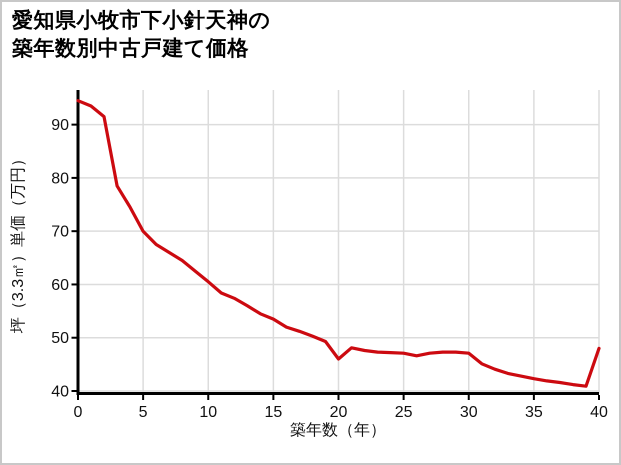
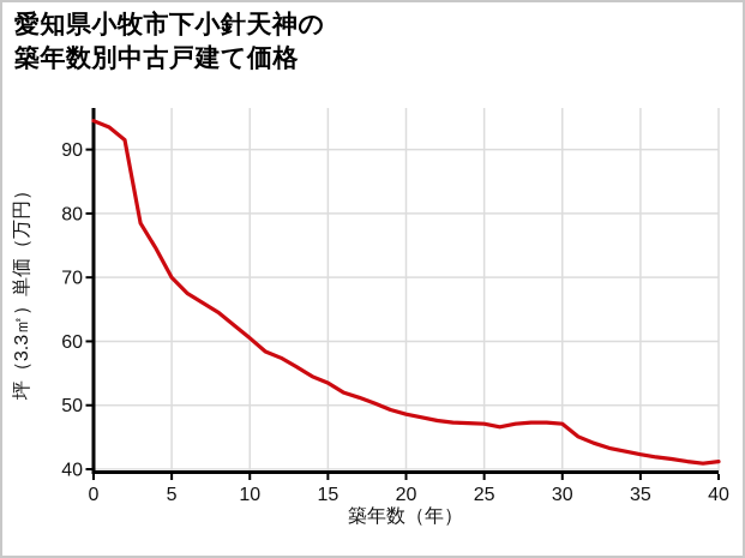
20: 46 -> 49
40: 48 -> 41
